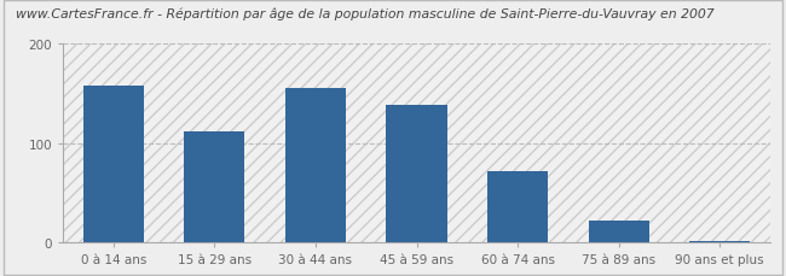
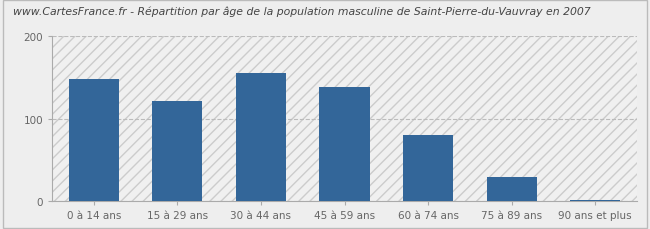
0 à 14 ans: 158 -> 148
15 à 29 ans: 112 -> 121
60 à 74 ans: 72 -> 80
75 à 89 ans: 22 -> 30
